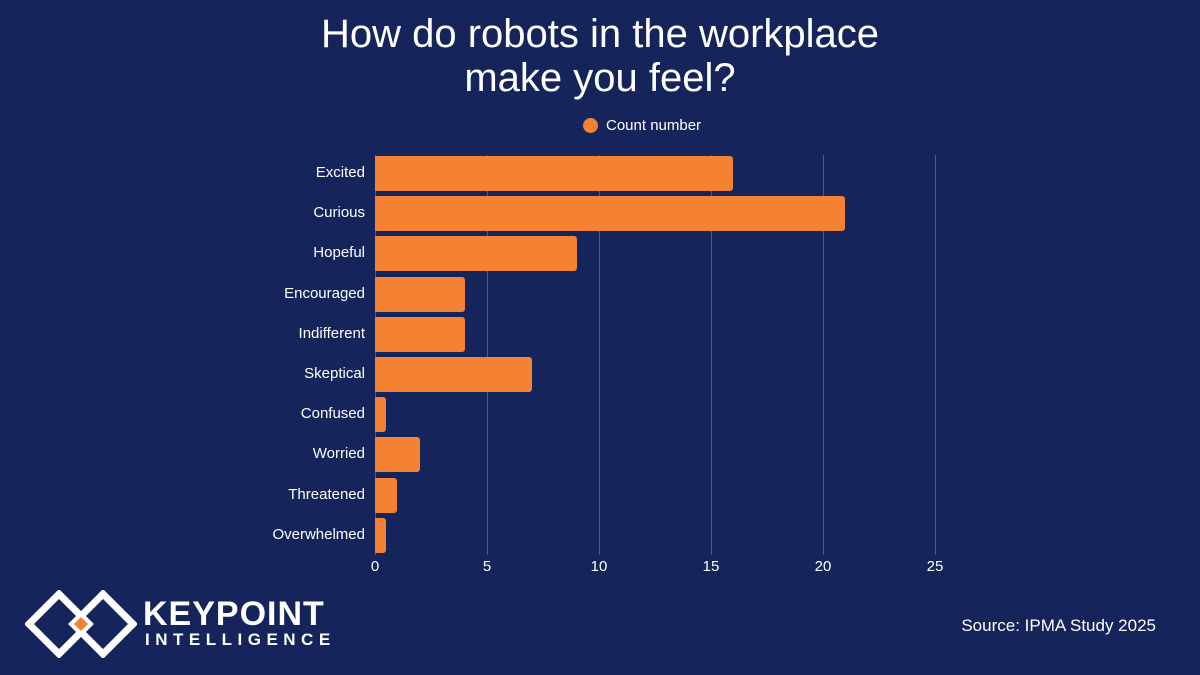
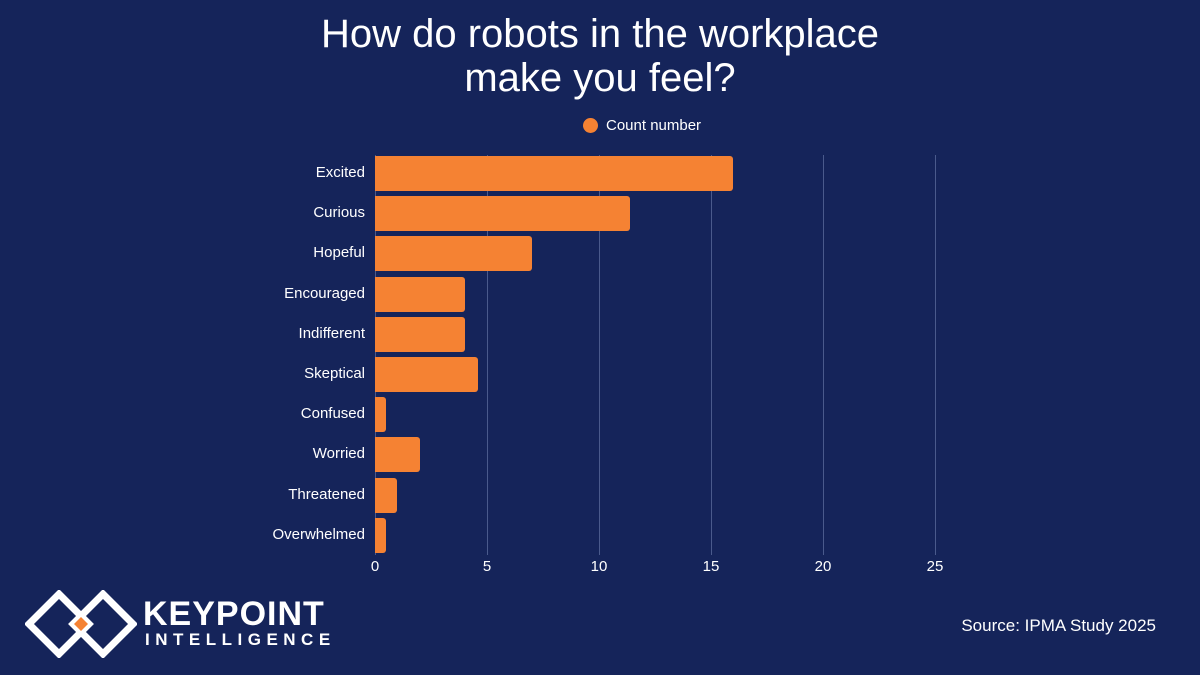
Curious: 21.0 -> 11.4
Hopeful: 9.0 -> 7.0
Skeptical: 7.0 -> 4.6
